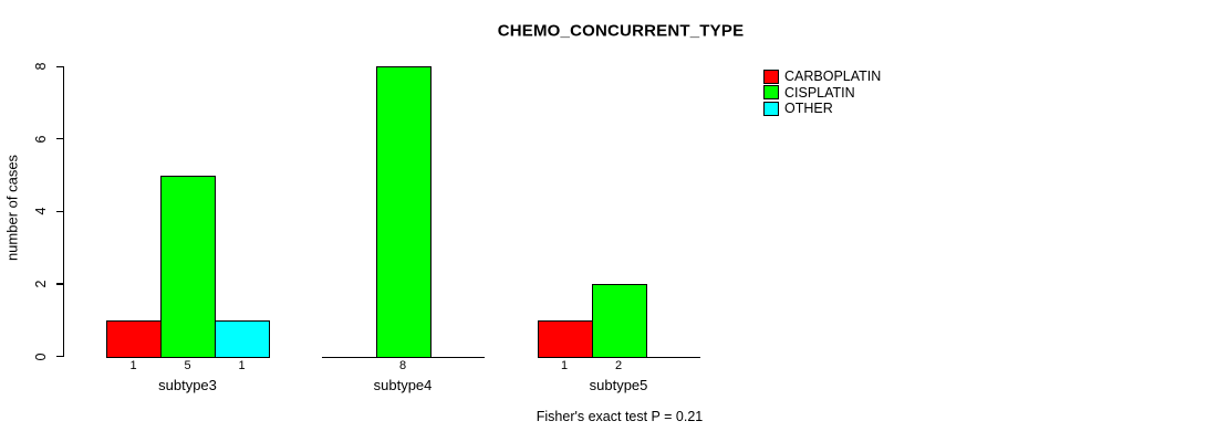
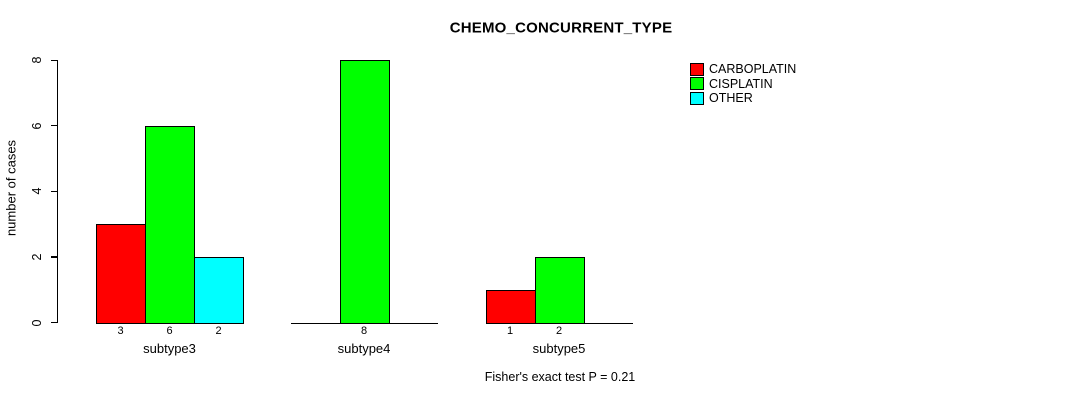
CARBOPLATIN/subtype3: 1 -> 3
CISPLATIN/subtype3: 5 -> 6
OTHER/subtype3: 1 -> 2
